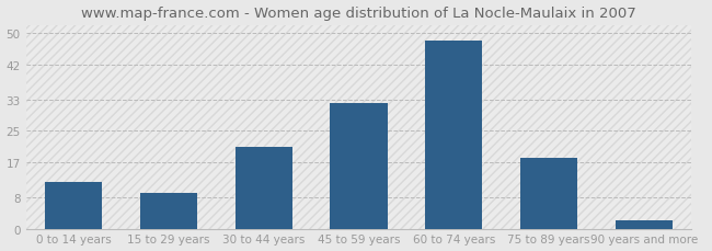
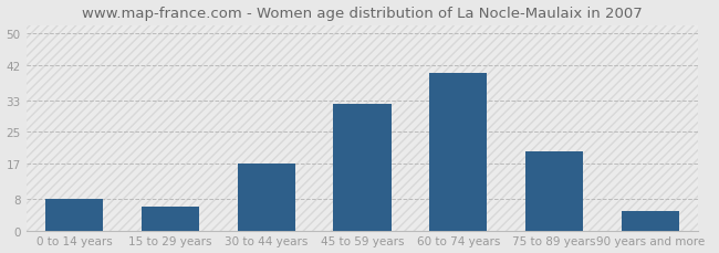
0 to 14 years: 12 -> 8
15 to 29 years: 9 -> 6
30 to 44 years: 21 -> 17
60 to 74 years: 48 -> 40
75 to 89 years: 18 -> 20
90 years and more: 2 -> 5
